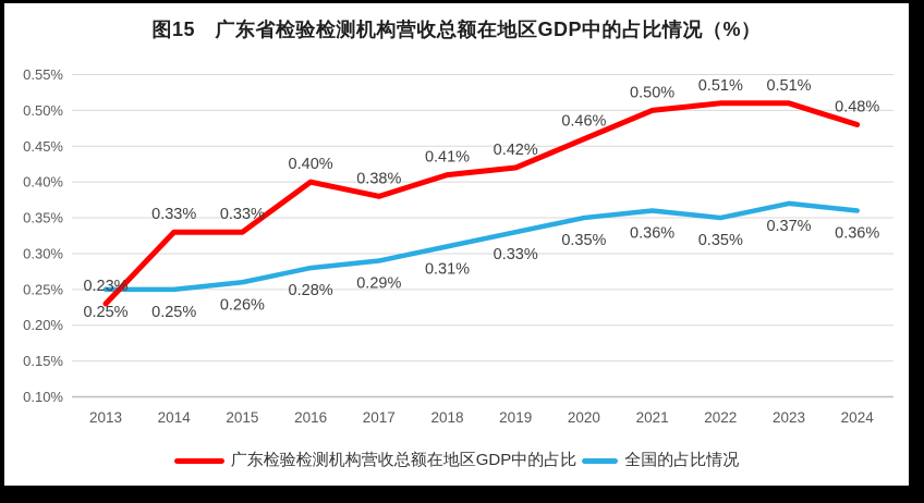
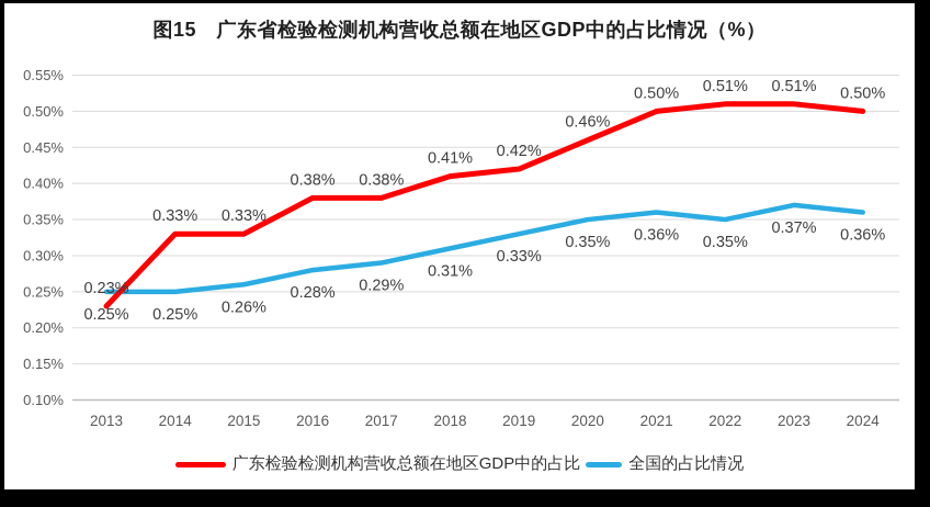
广东检验检测机构营收总额在地区GDP中的占比/2016: 0.40% -> 0.38%
广东检验检测机构营收总额在地区GDP中的占比/2024: 0.48% -> 0.50%
